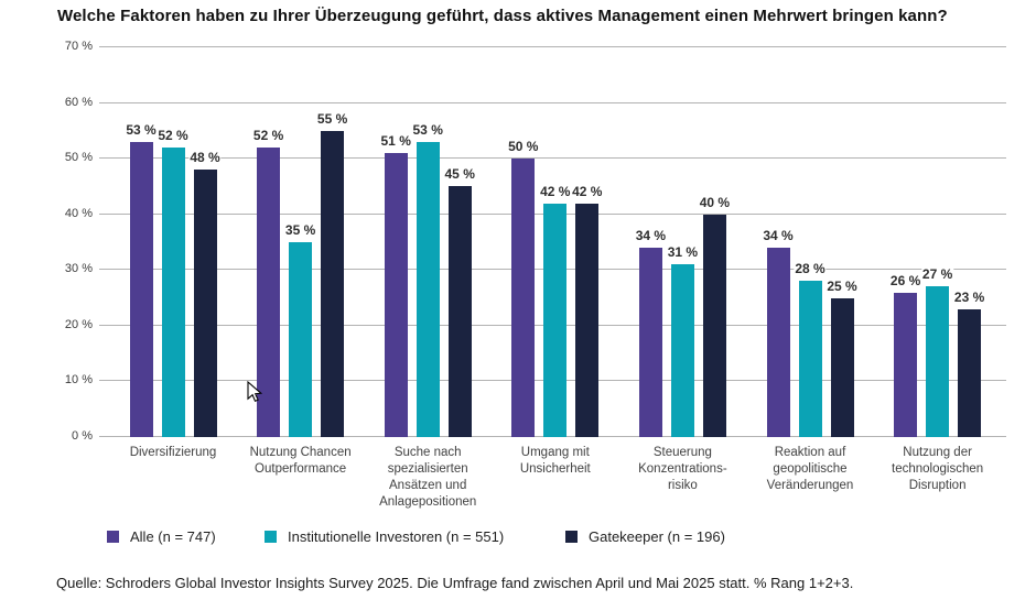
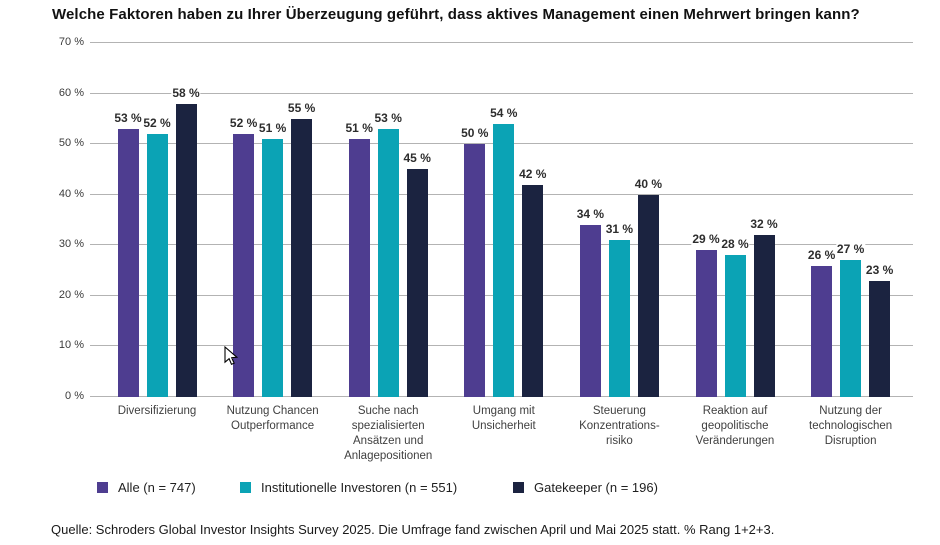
Gatekeeper (n = 196)/Diversifizierung: 48 -> 58
Institutionelle Investoren (n = 551)/Nutzung Chancen Outperformance: 35 -> 51
Institutionelle Investoren (n = 551)/Umgang mit Unsicherheit: 42 -> 54
Alle (n = 747)/Reaktion auf geopolitische Veränderungen: 34 -> 29
Gatekeeper (n = 196)/Reaktion auf geopolitische Veränderungen: 25 -> 32
